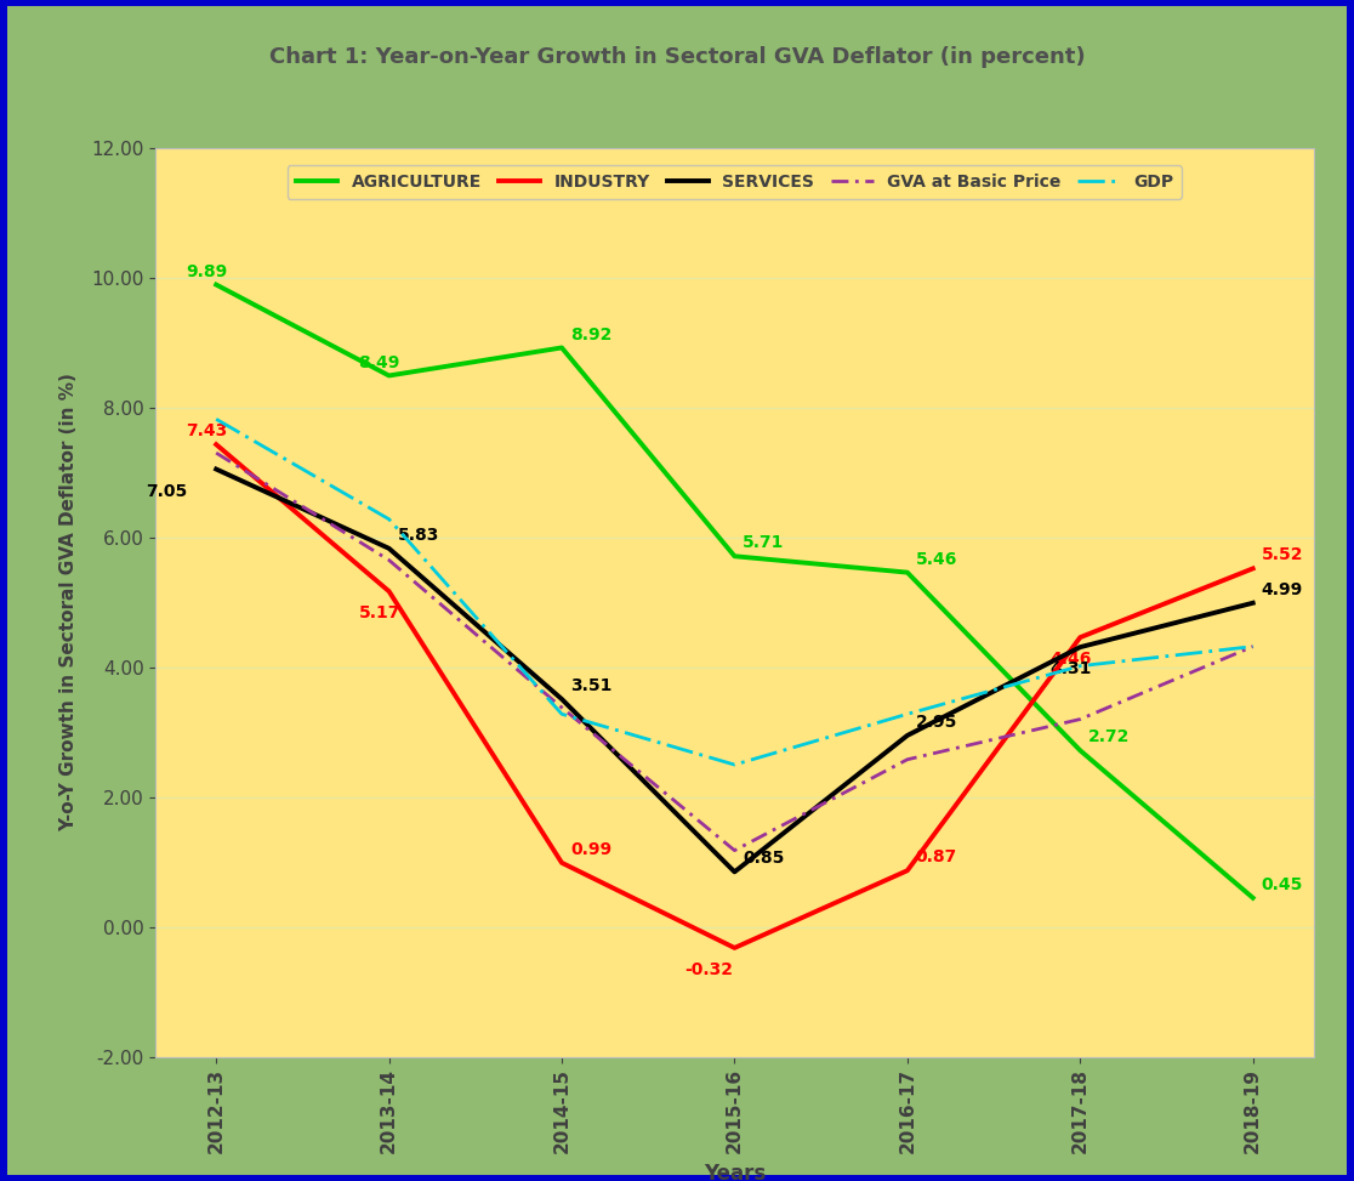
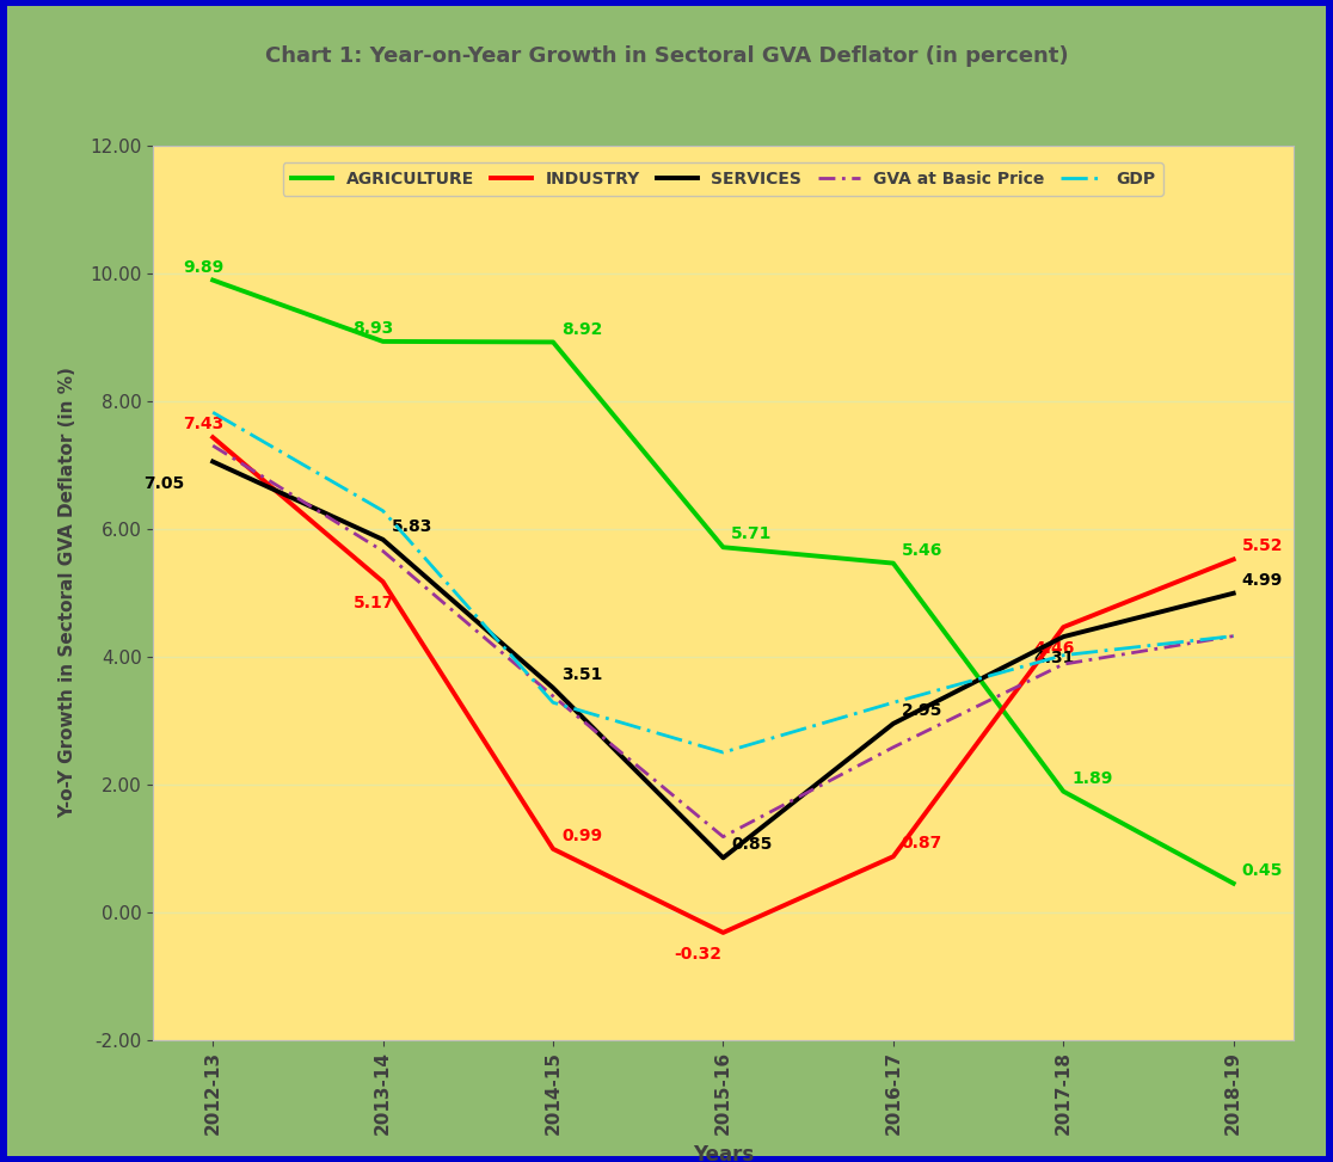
AGRICULTURE/2013-14: 8.49 -> 8.93
AGRICULTURE/2017-18: 2.72 -> 1.89
GVA at Basic Price/2017-18: 3.20 -> 3.88
